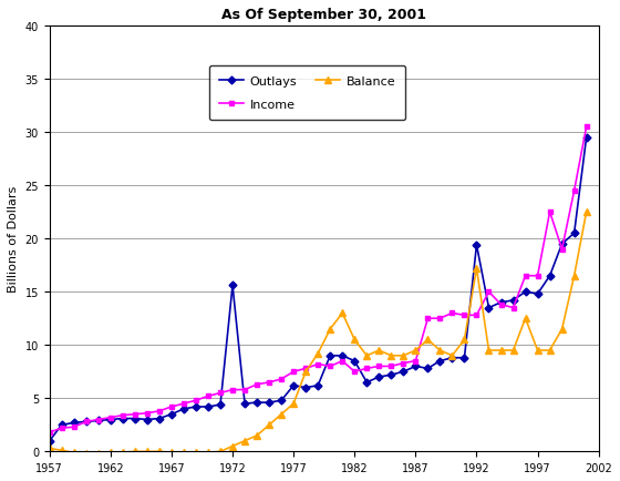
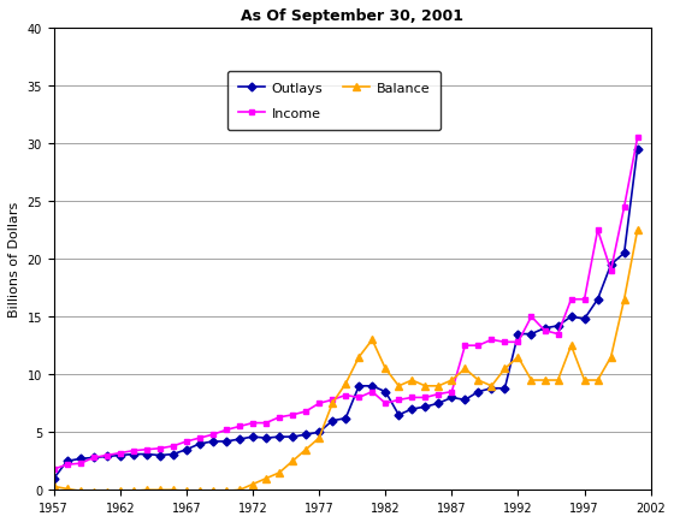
Outlays/1972: 15.6 -> 4.6
Outlays/1977: 6.2 -> 5.0
Outlays/1992: 19.4 -> 13.5
Balance/1992: 17.2 -> 11.5
